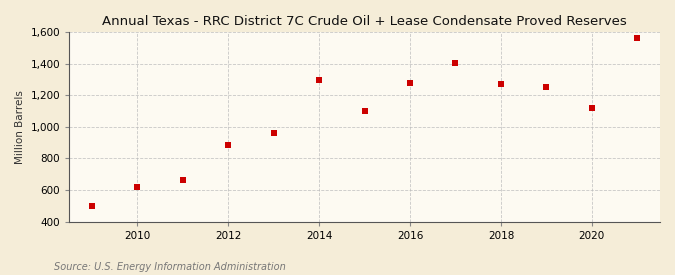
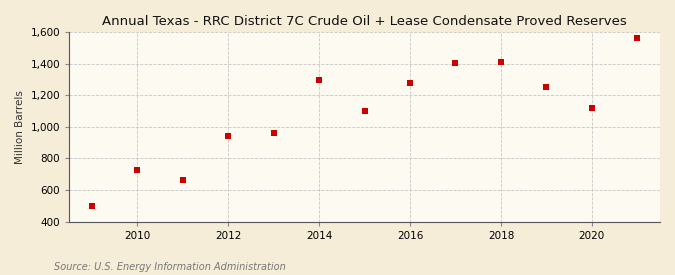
2010: 620 -> 730
2012: 880 -> 940
2018: 1,270 -> 1,410
